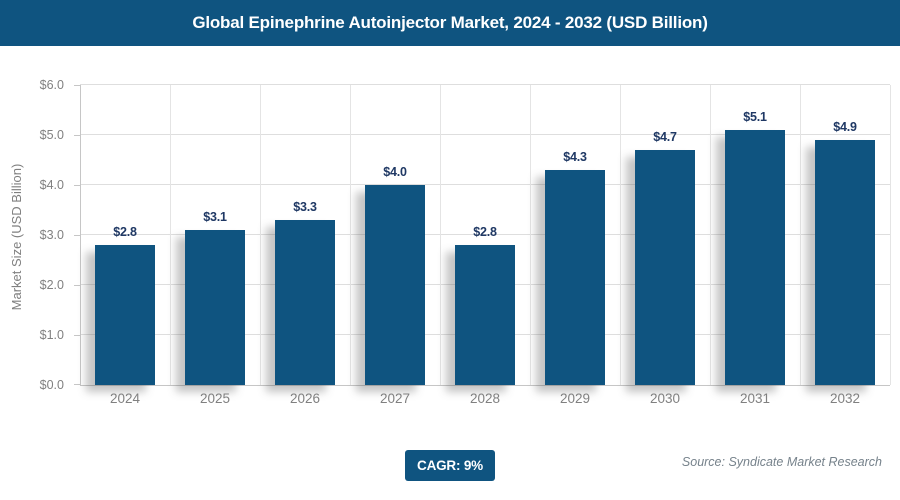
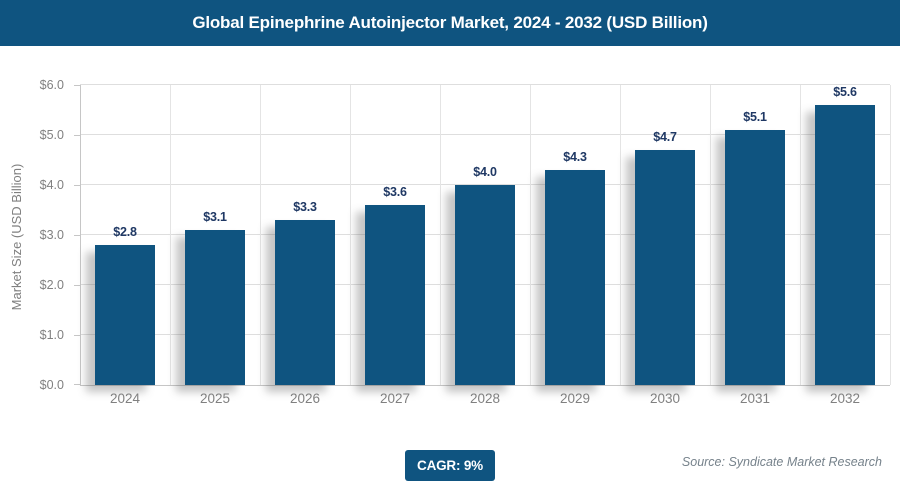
2027: $4.0 -> $3.6
2028: $2.8 -> $4.0
2032: $4.9 -> $5.6
